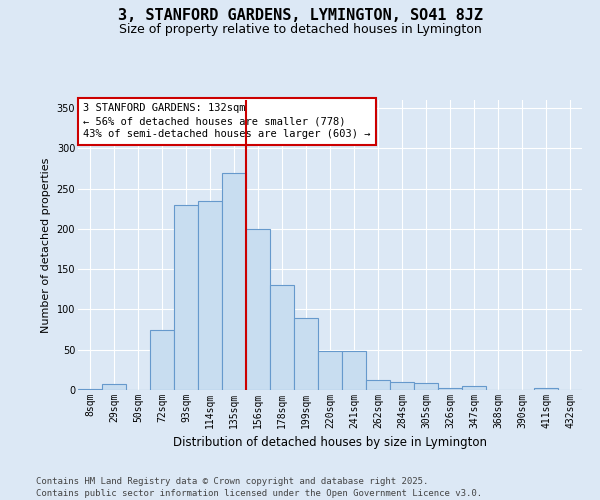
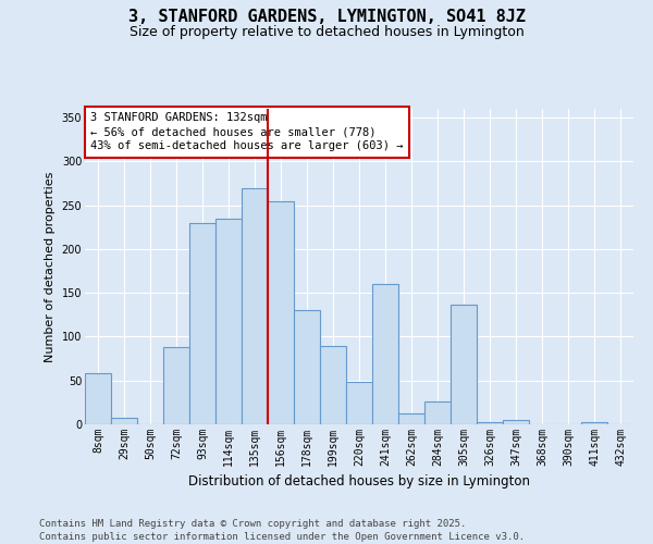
8sqm: 1 -> 58
72sqm: 75 -> 88
156sqm: 200 -> 254
241sqm: 48 -> 160
284sqm: 10 -> 26
305sqm: 9 -> 136
